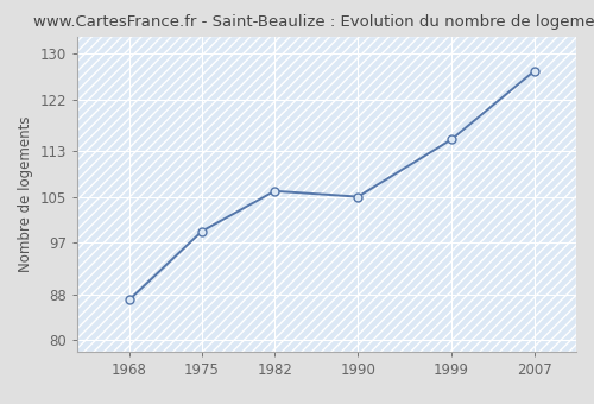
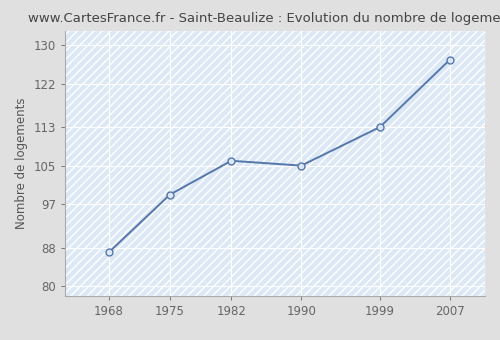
1999: 115 -> 113
